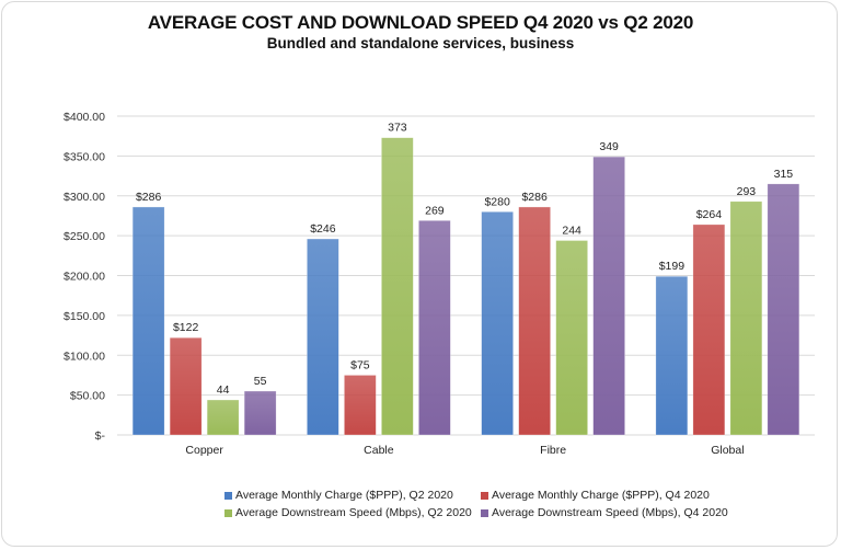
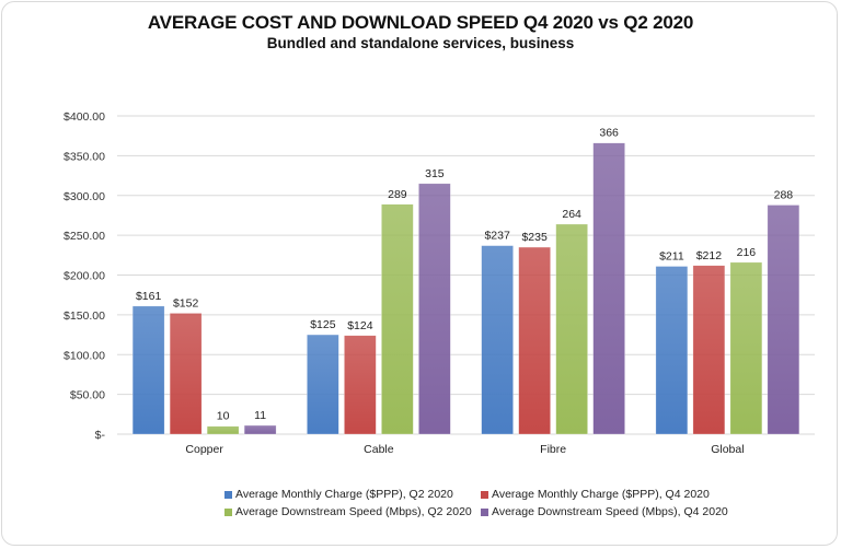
Average Monthly Charge ($PPP), Q2 2020/Copper: $286 -> $161
Average Monthly Charge ($PPP), Q4 2020/Copper: $122 -> $152
Average Downstream Speed (Mbps), Q2 2020/Copper: 44 -> 10
Average Downstream Speed (Mbps), Q4 2020/Copper: 55 -> 11
Average Monthly Charge ($PPP), Q2 2020/Cable: $246 -> $125
Average Monthly Charge ($PPP), Q4 2020/Cable: $75 -> $124
Average Downstream Speed (Mbps), Q2 2020/Cable: 373 -> 289
Average Downstream Speed (Mbps), Q4 2020/Cable: 269 -> 315
Average Monthly Charge ($PPP), Q2 2020/Fibre: $280 -> $237
Average Monthly Charge ($PPP), Q4 2020/Fibre: $286 -> $235
Average Downstream Speed (Mbps), Q2 2020/Fibre: 244 -> 264
Average Downstream Speed (Mbps), Q4 2020/Fibre: 349 -> 366
Average Monthly Charge ($PPP), Q2 2020/Global: $199 -> $211
Average Monthly Charge ($PPP), Q4 2020/Global: $264 -> $212
Average Downstream Speed (Mbps), Q2 2020/Global: 293 -> 216
Average Downstream Speed (Mbps), Q4 2020/Global: 315 -> 288
